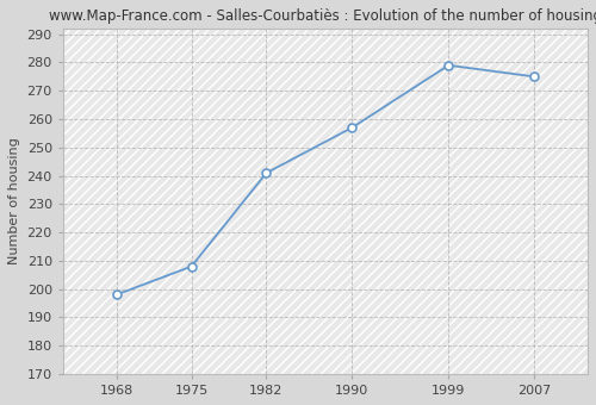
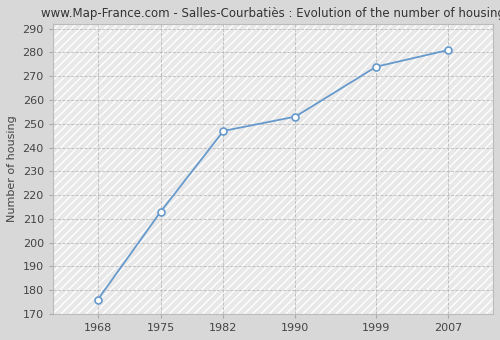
1968: 198 -> 176
1975: 208 -> 213
1982: 241 -> 247
1990: 257 -> 253
1999: 279 -> 274
2007: 275 -> 281
